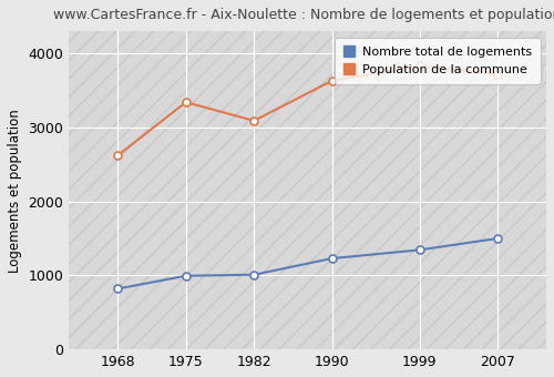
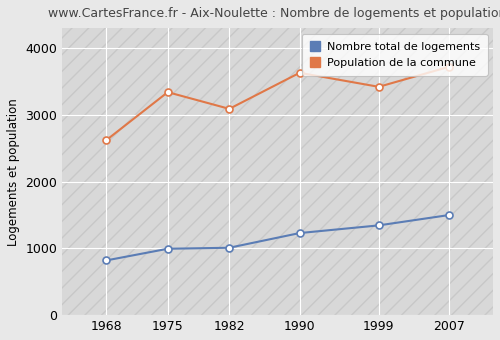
Population de la commune/1999: 3830 -> 3420
